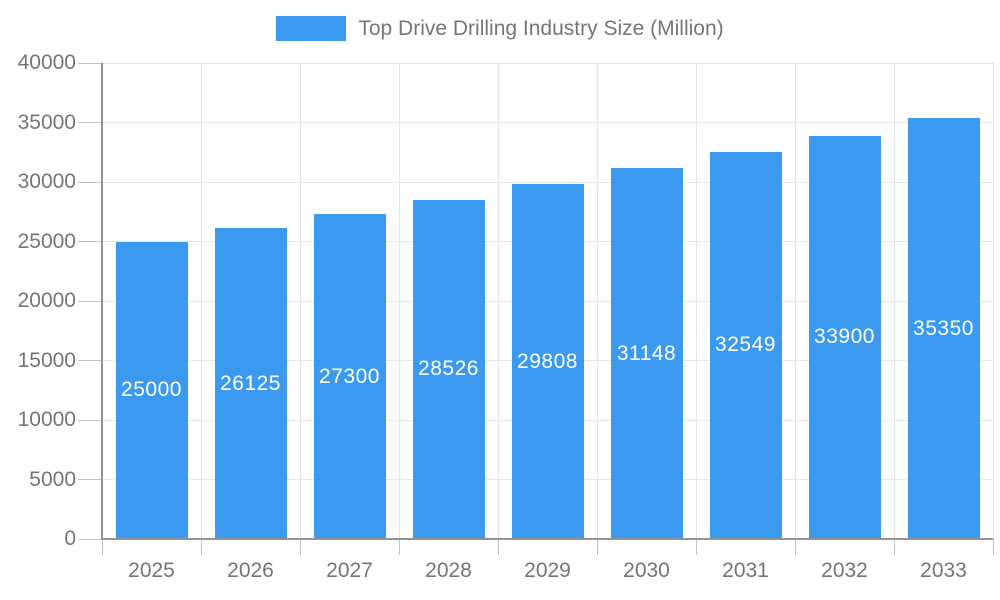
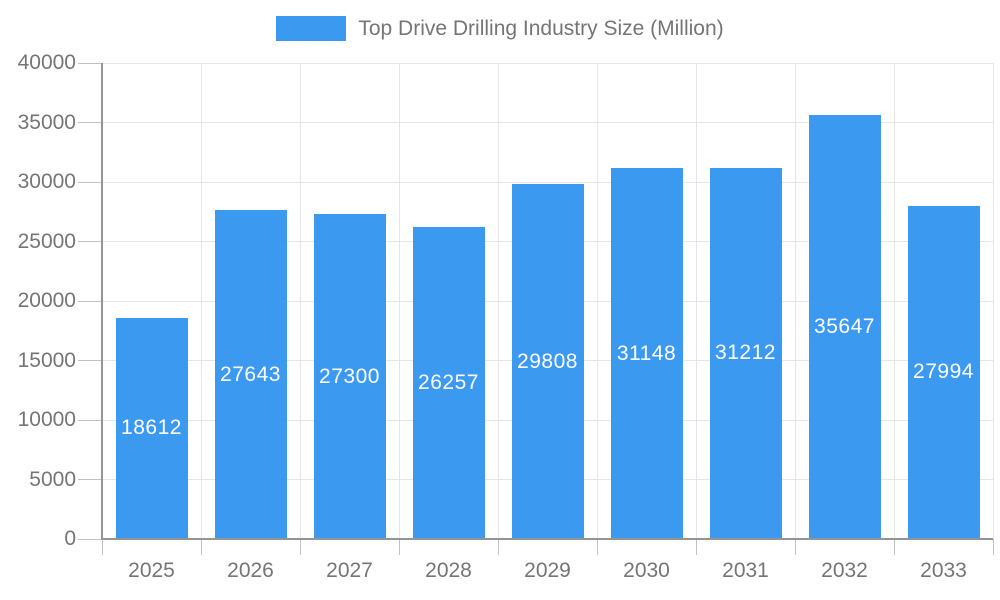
2025: 25000 -> 18612
2026: 26125 -> 27643
2028: 28526 -> 26257
2031: 32549 -> 31212
2032: 33900 -> 35647
2033: 35350 -> 27994
